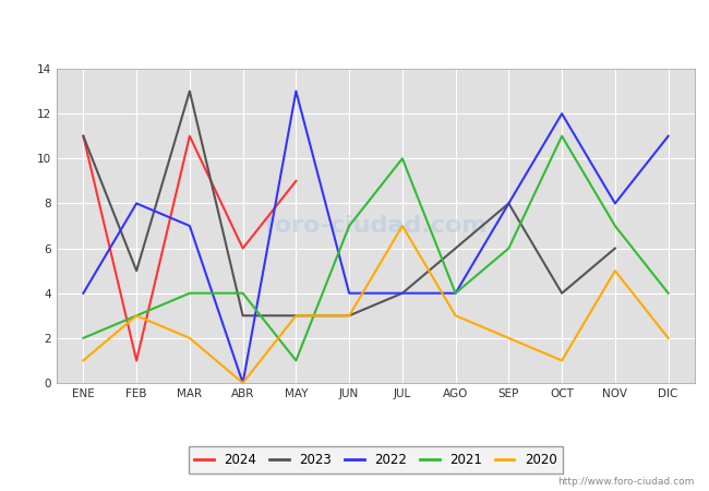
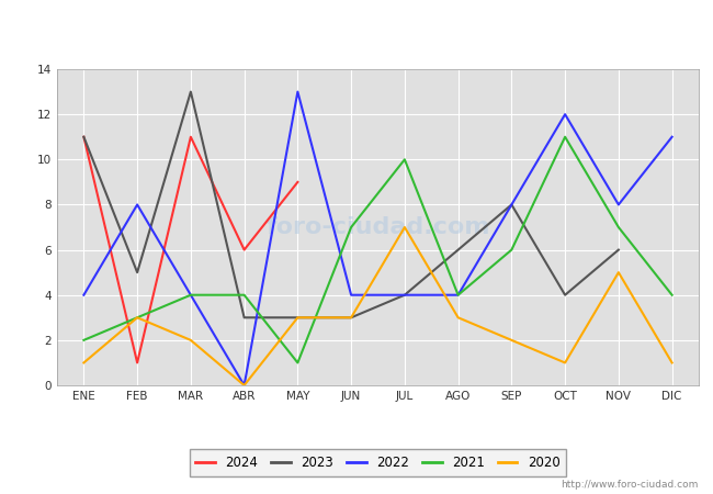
2022/MAR: 7 -> 4
2020/DIC: 2 -> 1
